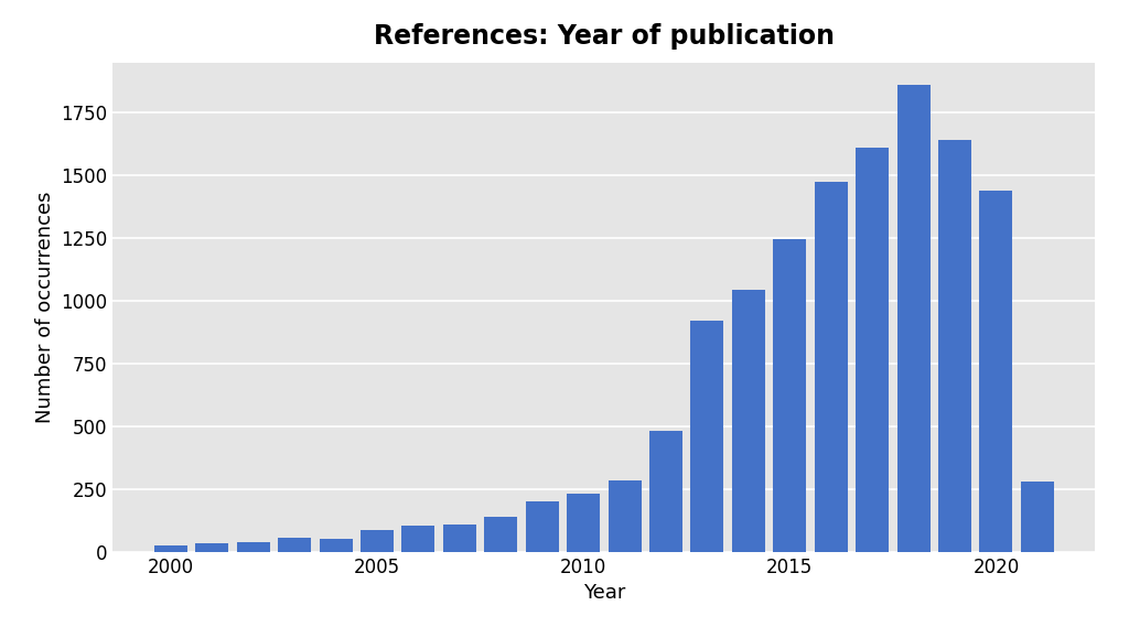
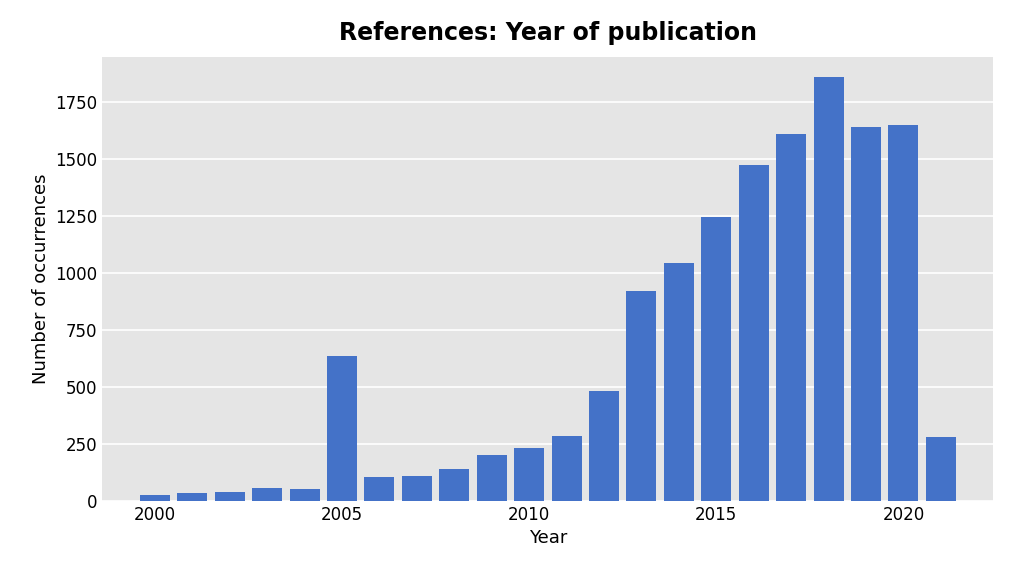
2005: 85 -> 635
2020: 1440 -> 1650
